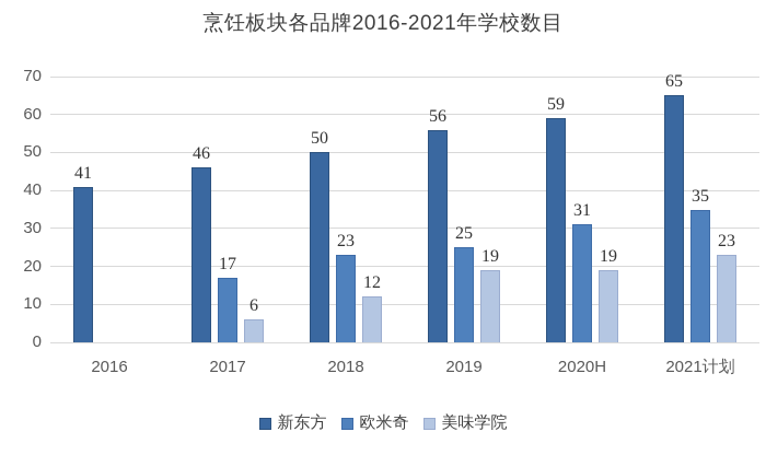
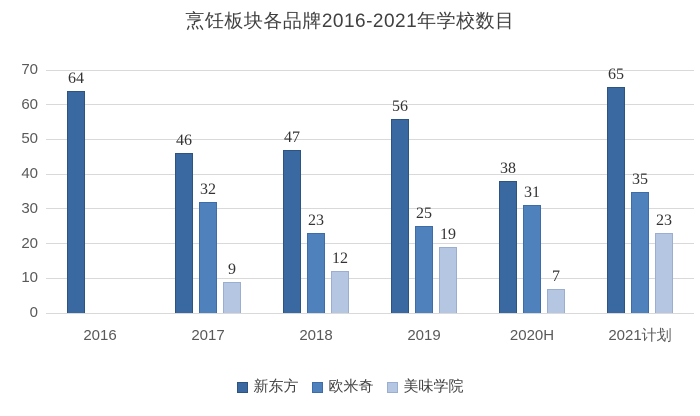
新东方/2016: 41 -> 64
欧米奇/2017: 17 -> 32
美味学院/2017: 6 -> 9
新东方/2018: 50 -> 47
新东方/2020H: 59 -> 38
美味学院/2020H: 19 -> 7
